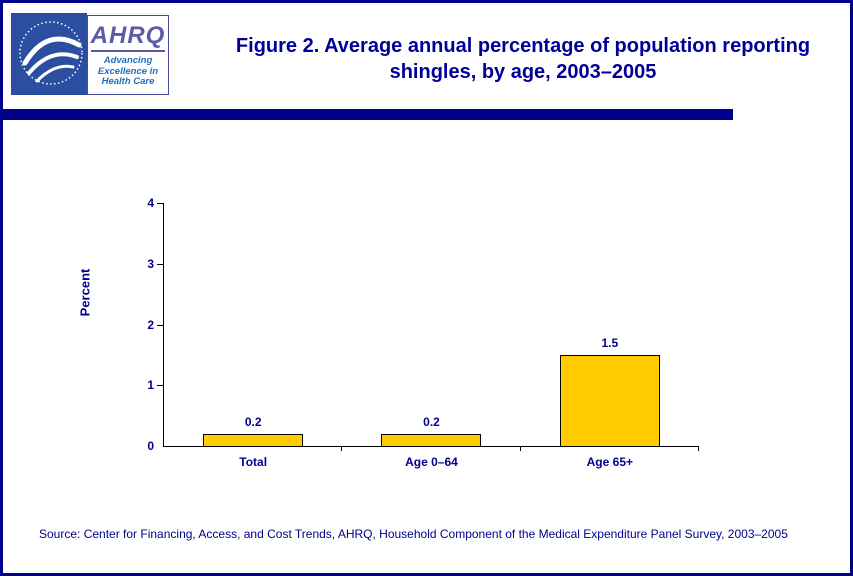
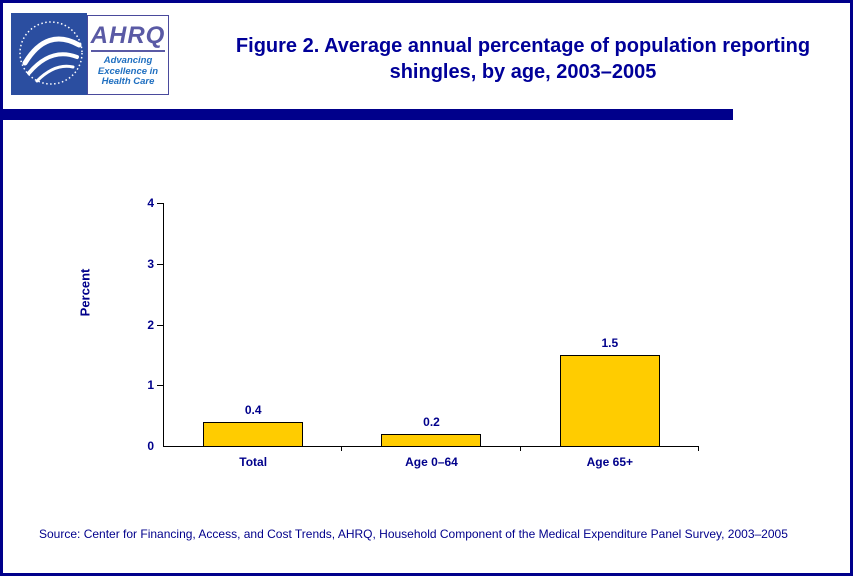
Total: 0.2 -> 0.4
